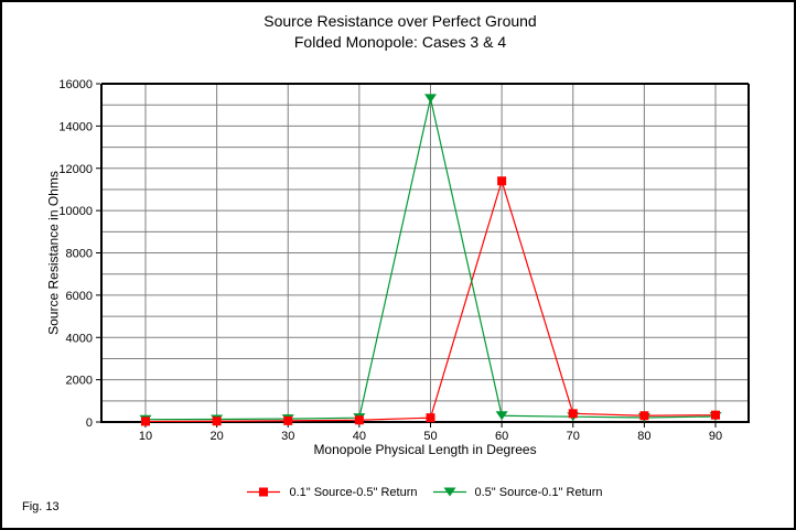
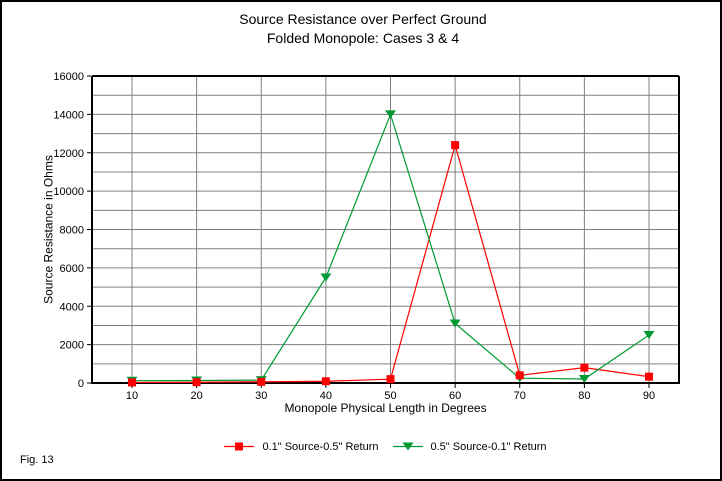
0.5" Source-0.1" Return/40: 200 -> 5500
0.5" Source-0.1" Return/50: 15300 -> 14000
0.1" Source-0.5" Return/60: 11400 -> 12400
0.5" Source-0.1" Return/60: 300 -> 3100
0.1" Source-0.5" Return/80: 300 -> 800
0.5" Source-0.1" Return/90: 300 -> 2500
